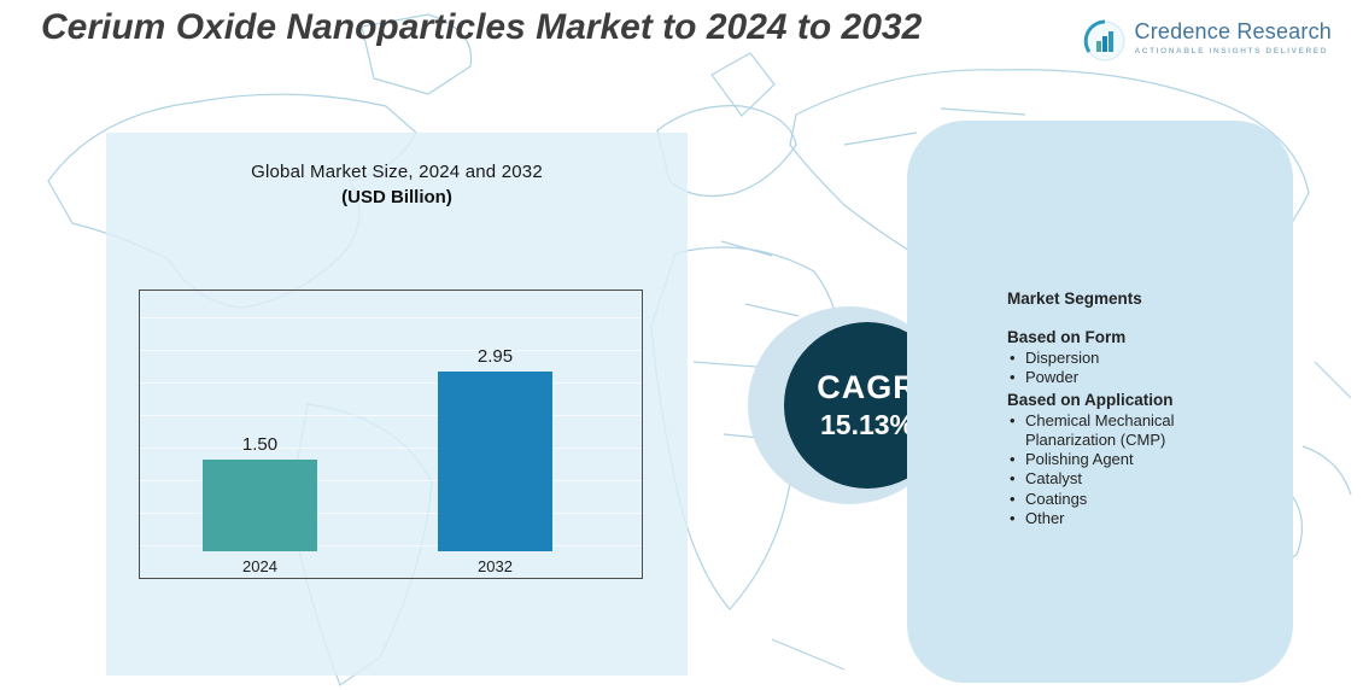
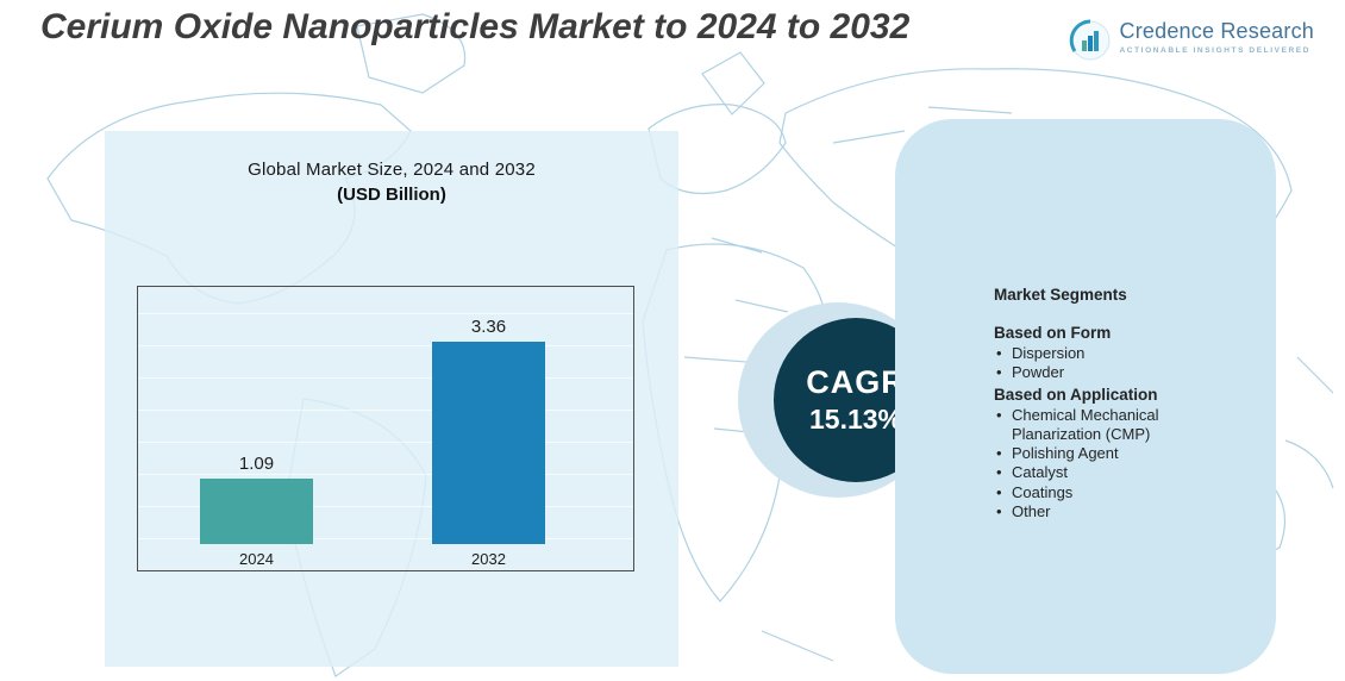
2024: 1.50 -> 1.09
2032: 2.95 -> 3.36
